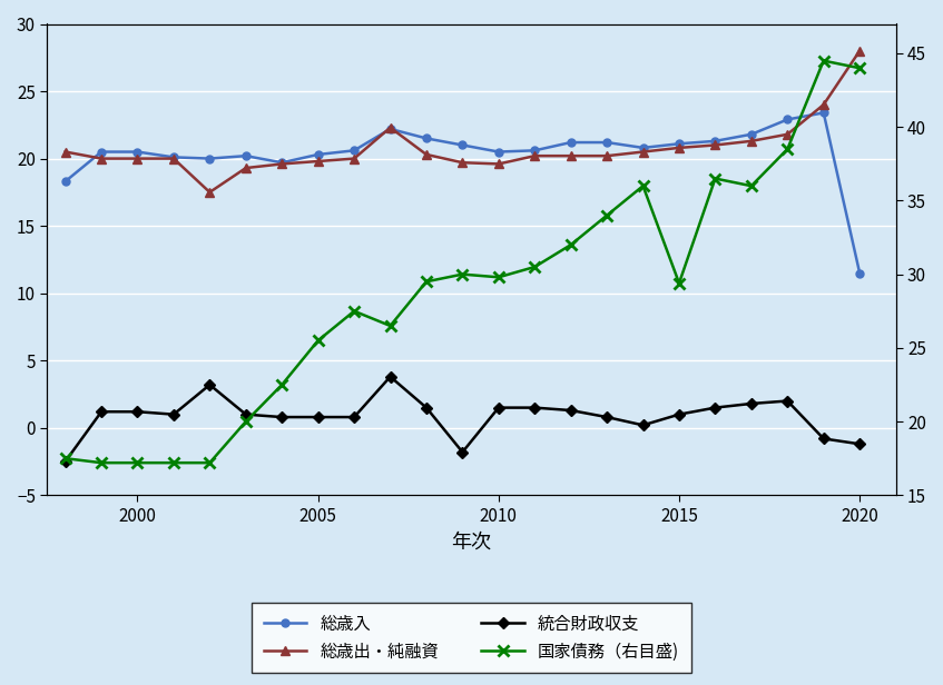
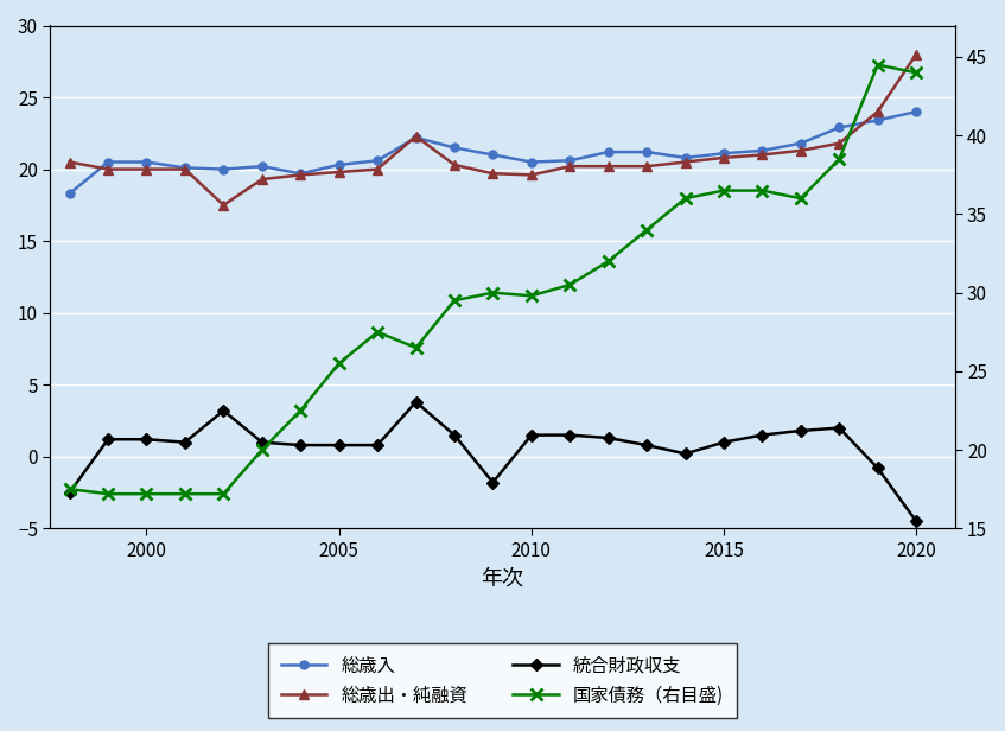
国家債務（右目盛)/2015: 29.4 -> 36.5
総歳入/2020: 11.5 -> 24.0
統合財政収支/2020: -1.2 -> -4.5
